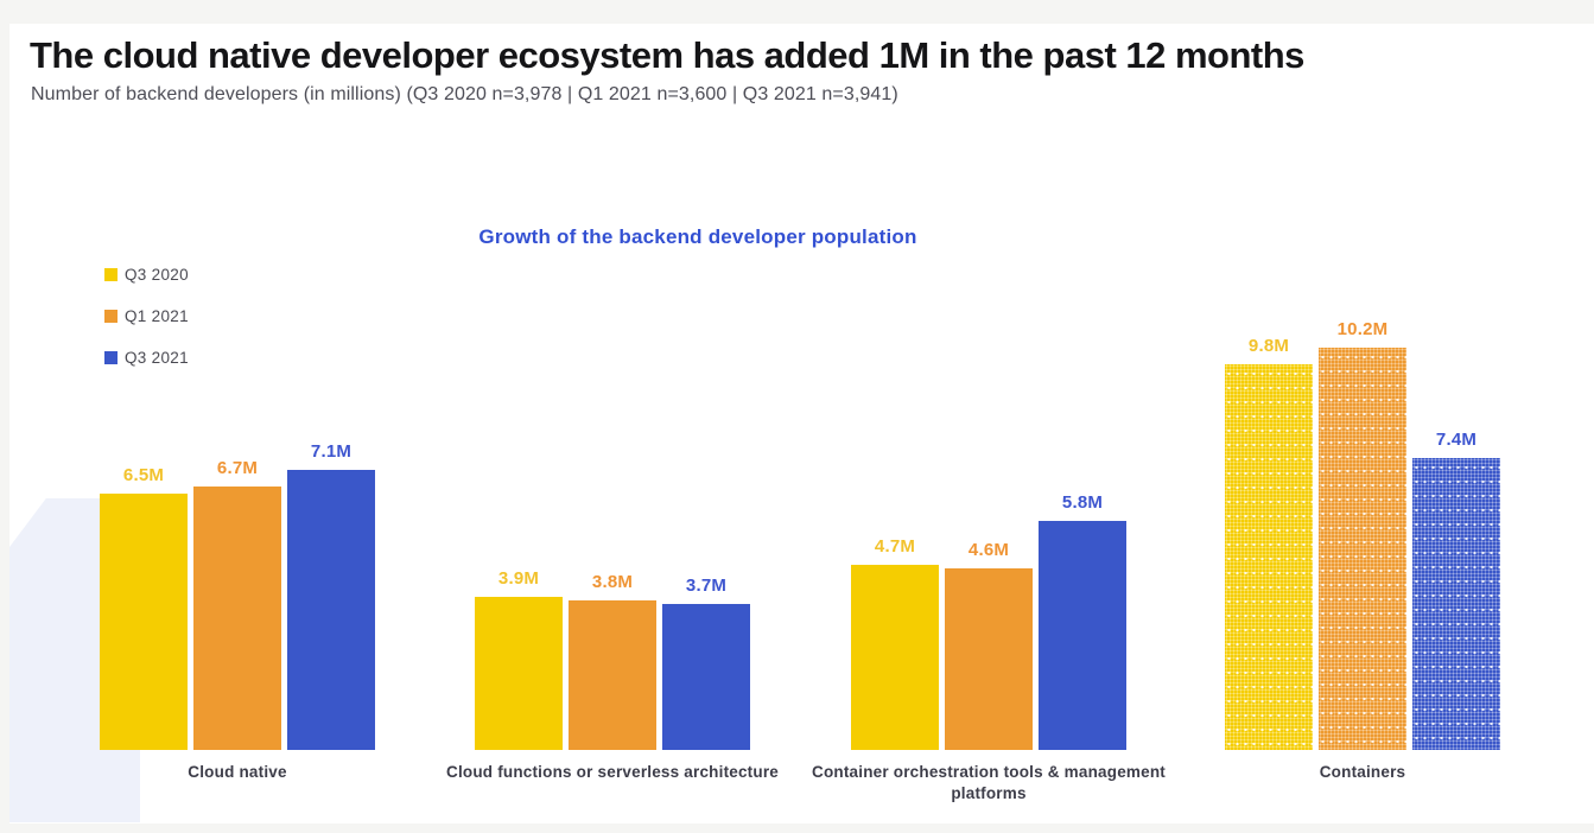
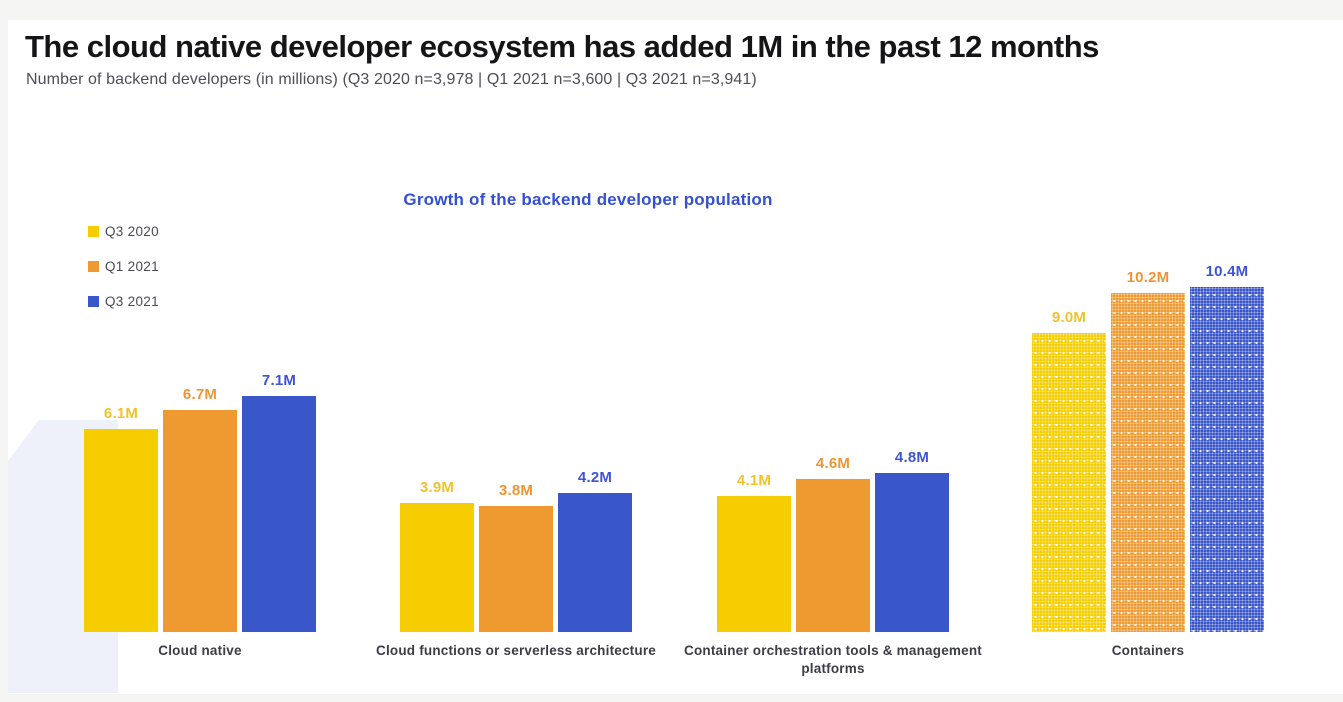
Q3 2020/Cloud native: 6.5M -> 6.1M
Q3 2021/Cloud functions or serverless architecture: 3.7M -> 4.2M
Q3 2020/Container orchestration tools & management platforms: 4.7M -> 4.1M
Q3 2021/Container orchestration tools & management platforms: 5.8M -> 4.8M
Q3 2020/Containers: 9.8M -> 9.0M
Q3 2021/Containers: 7.4M -> 10.4M
